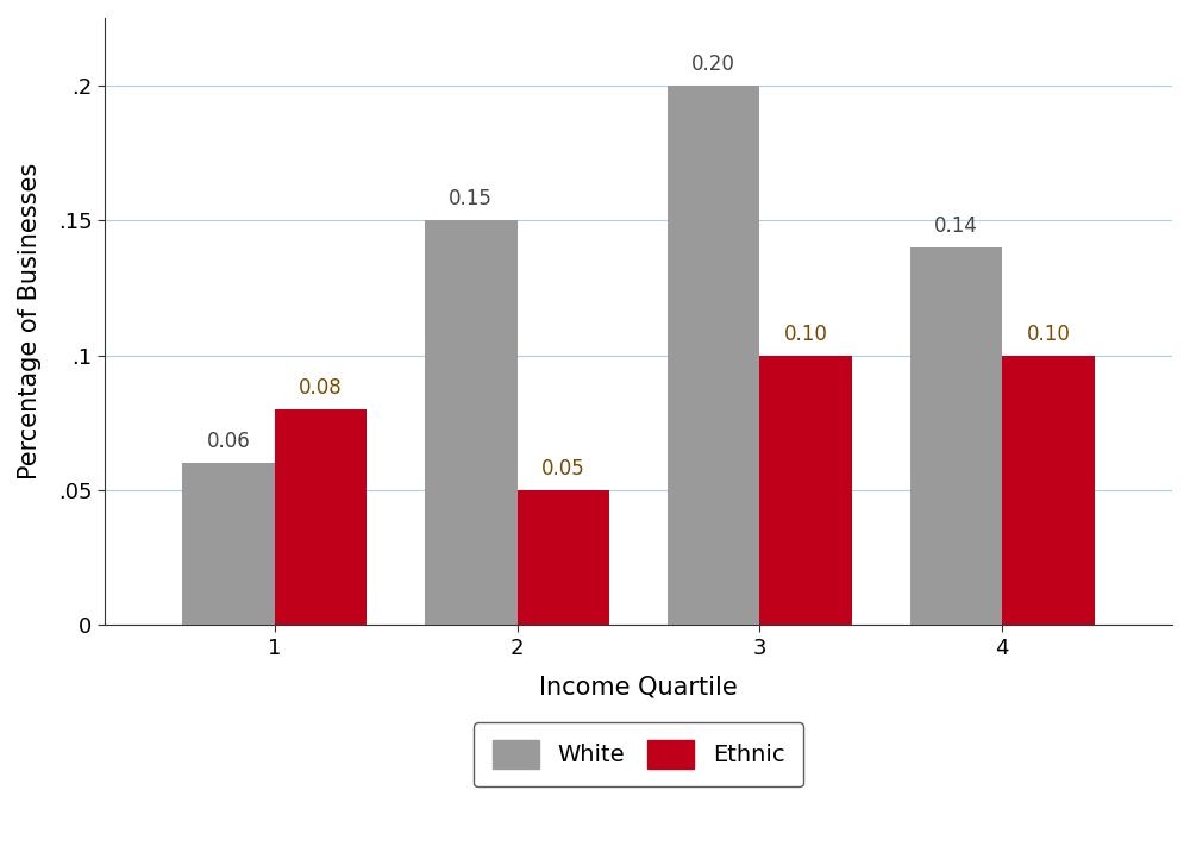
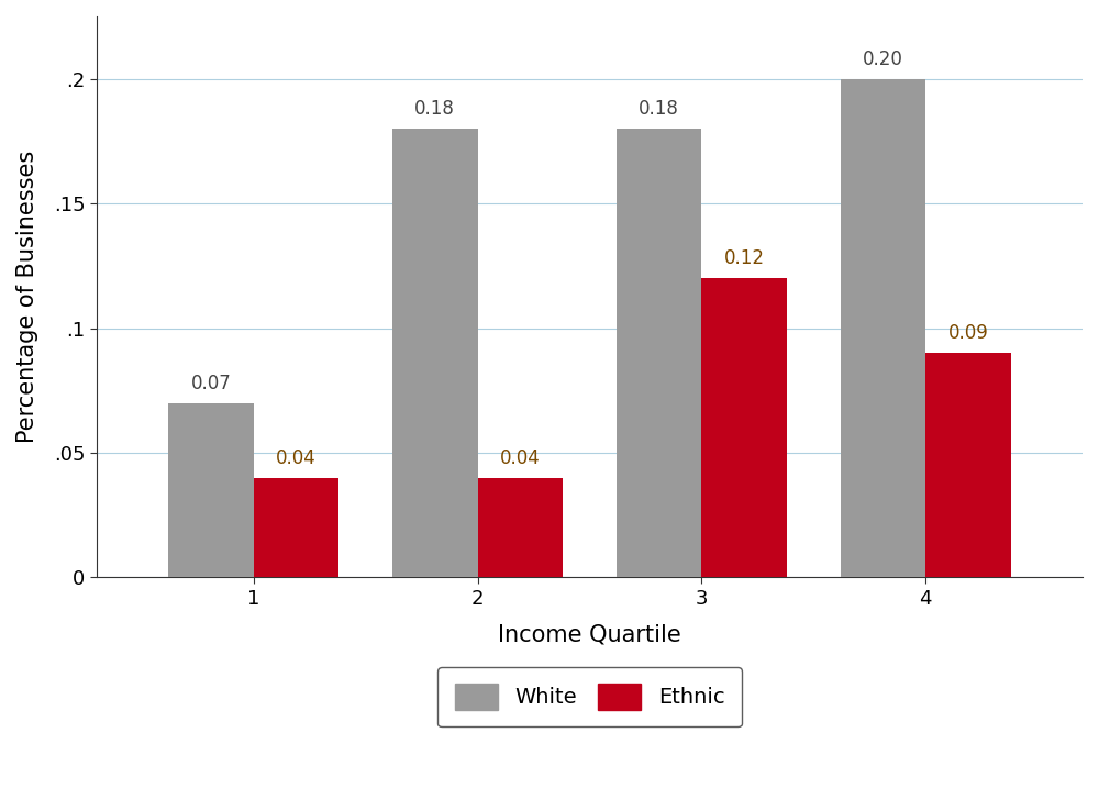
White/1: 0.06 -> 0.07
Ethnic/1: 0.08 -> 0.04
White/2: 0.15 -> 0.18
Ethnic/2: 0.05 -> 0.04
White/3: 0.20 -> 0.18
Ethnic/3: 0.10 -> 0.12
White/4: 0.14 -> 0.20
Ethnic/4: 0.10 -> 0.09
